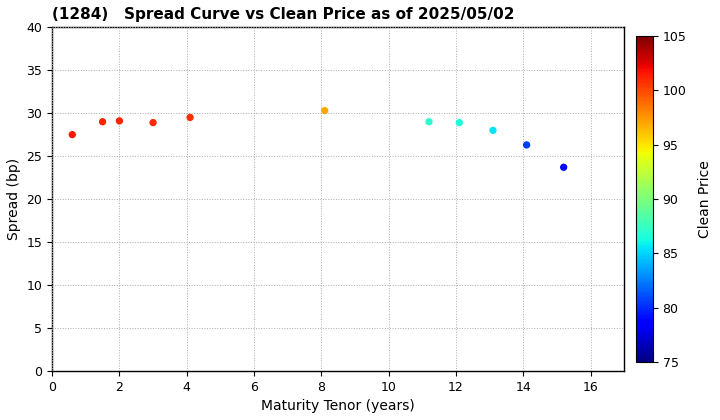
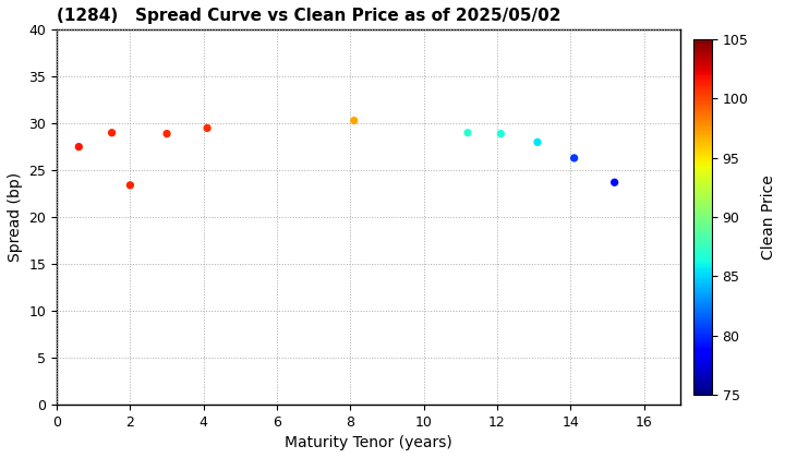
2: 29.1 -> 23.4
